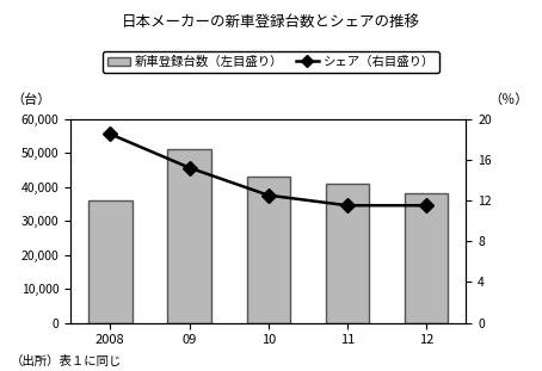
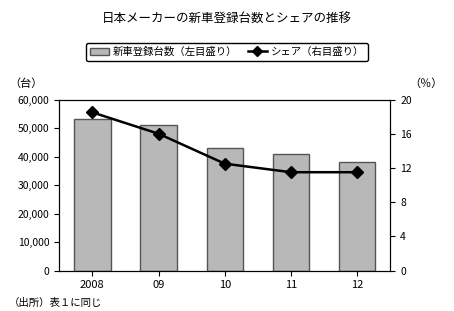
新車登録台数（左目盛り）/2008: 36,000 -> 53,000
シェア（右目盛り）/09: 15.2 -> 16.0
